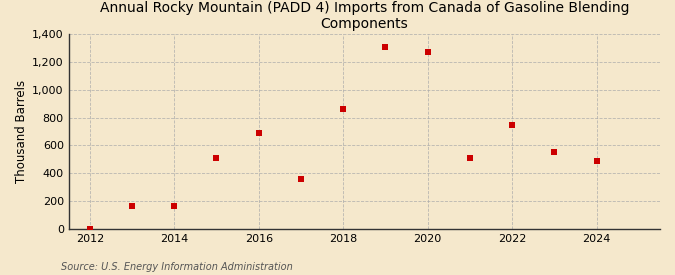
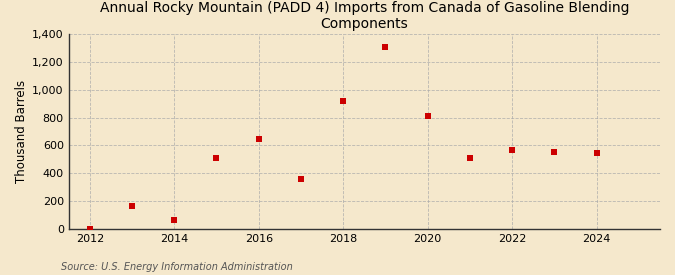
2014: 160 -> 60
2016: 690 -> 640
2018: 860 -> 920
2020: 1,270 -> 810
2022: 750 -> 560
2024: 490 -> 540
